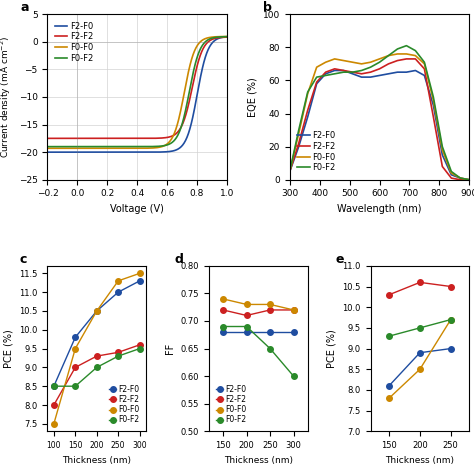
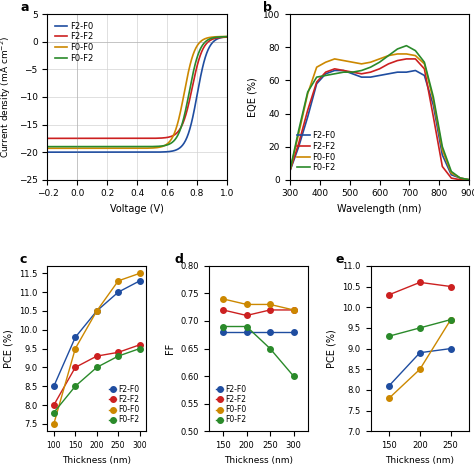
F0-F2/100: 8.5 -> 7.8
